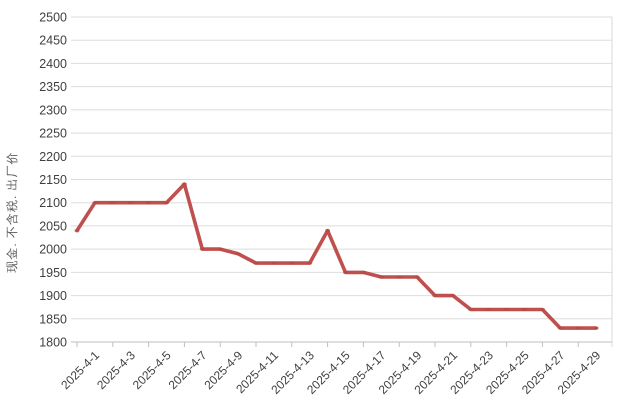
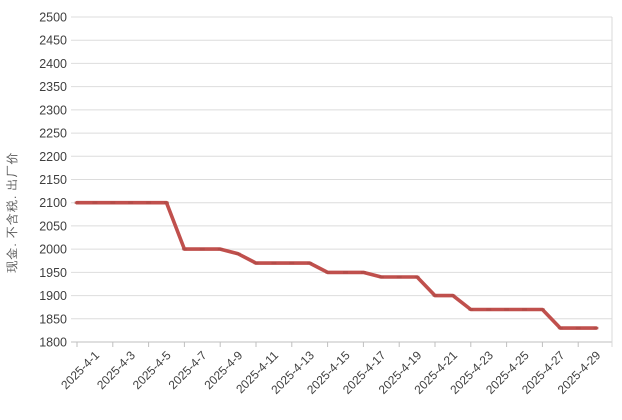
2025-4-1: 2040 -> 2100
2025-4-7: 2140 -> 2000
2025-4-15: 2040 -> 1950
